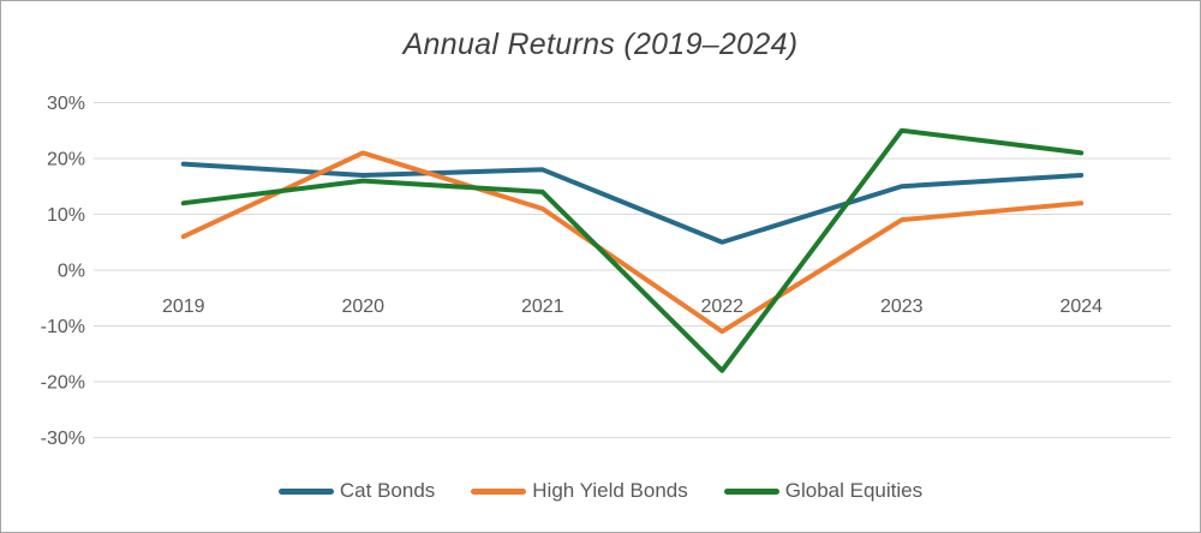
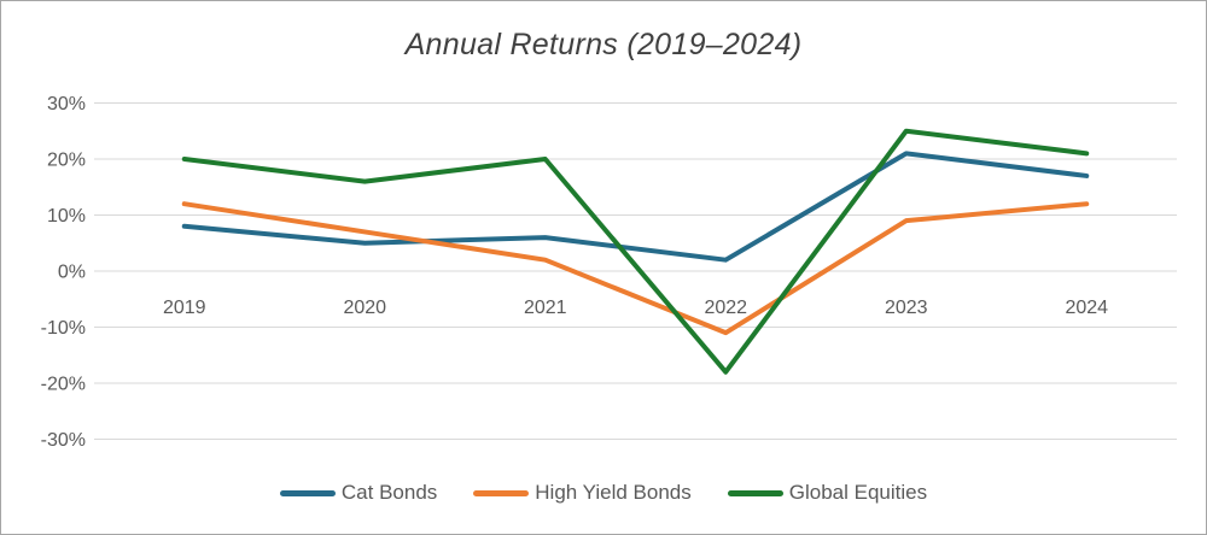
Cat Bonds/2019: 19% -> 8%
High Yield Bonds/2019: 6% -> 12%
Global Equities/2019: 12% -> 20%
Cat Bonds/2020: 17% -> 5%
High Yield Bonds/2020: 21% -> 7%
Cat Bonds/2021: 18% -> 6%
High Yield Bonds/2021: 11% -> 2%
Global Equities/2021: 14% -> 20%
Cat Bonds/2022: 5% -> 2%
Cat Bonds/2023: 15% -> 21%
